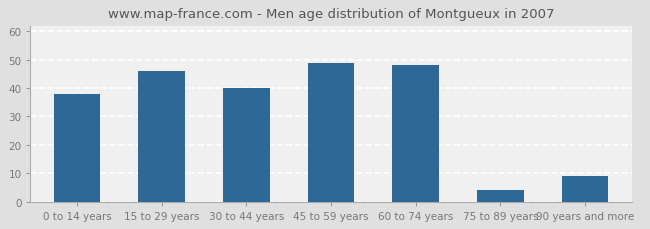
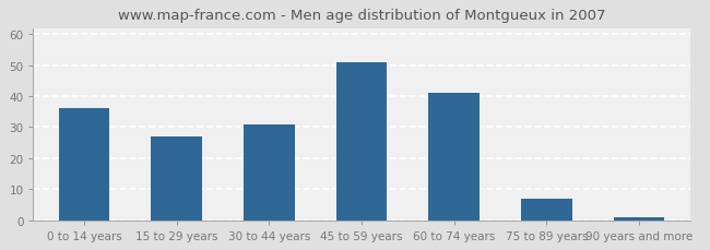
0 to 14 years: 38 -> 36
15 to 29 years: 46 -> 27
30 to 44 years: 40 -> 31
45 to 59 years: 49 -> 51
60 to 74 years: 48 -> 41
75 to 89 years: 4 -> 7
90 years and more: 9 -> 1
